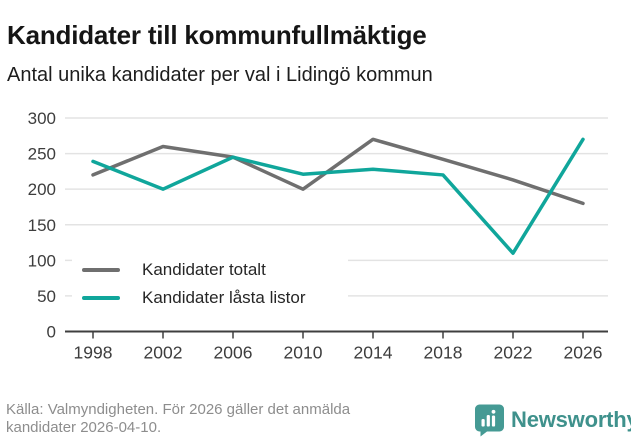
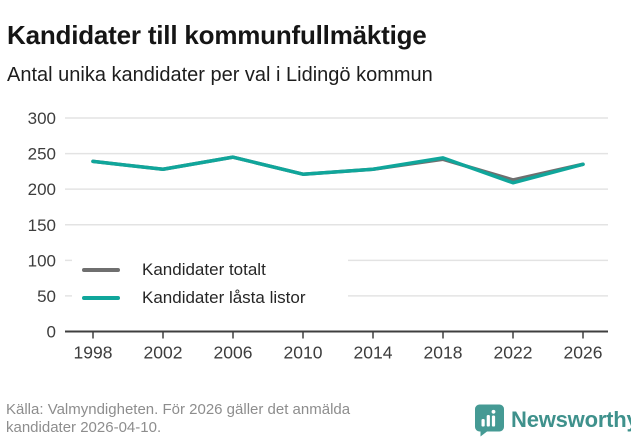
Kandidater totalt/1998: 220 -> 240
Kandidater totalt/2002: 260 -> 230
Kandidater låsta listor/2002: 200 -> 230
Kandidater totalt/2010: 200 -> 220
Kandidater totalt/2014: 270 -> 230
Kandidater låsta listor/2018: 220 -> 240
Kandidater låsta listor/2022: 110 -> 210
Kandidater totalt/2026: 180 -> 240
Kandidater låsta listor/2026: 270 -> 240
